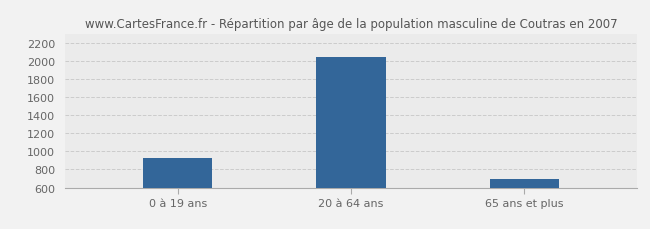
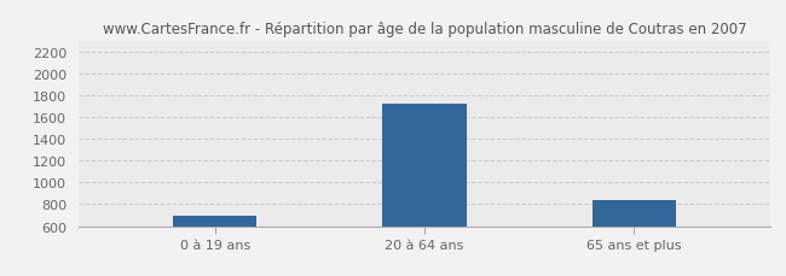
0 à 19 ans: 930 -> 700
20 à 64 ans: 2040 -> 1720
65 ans et plus: 700 -> 840
